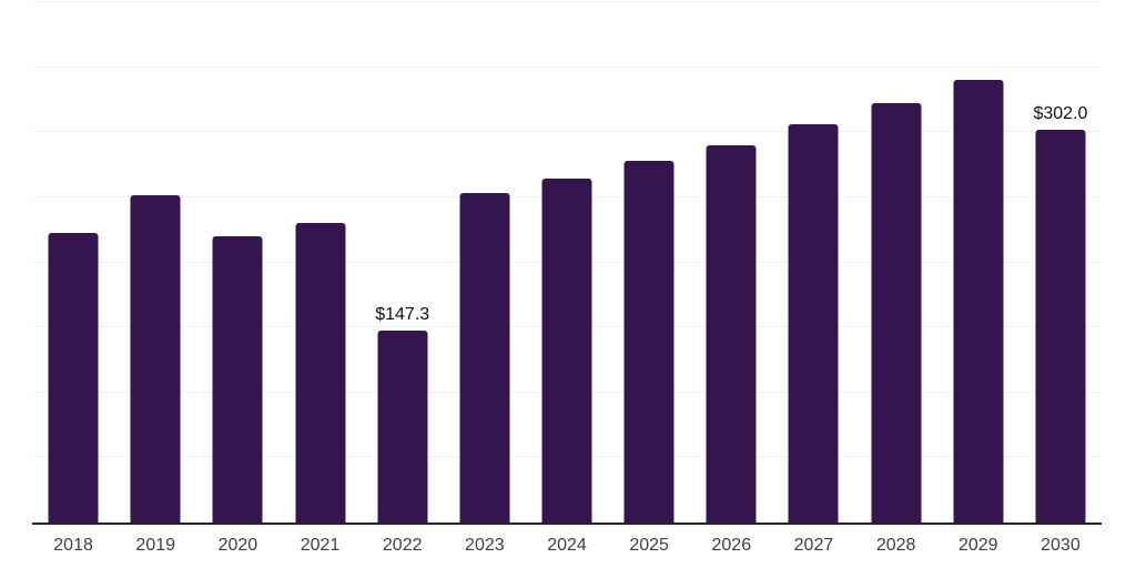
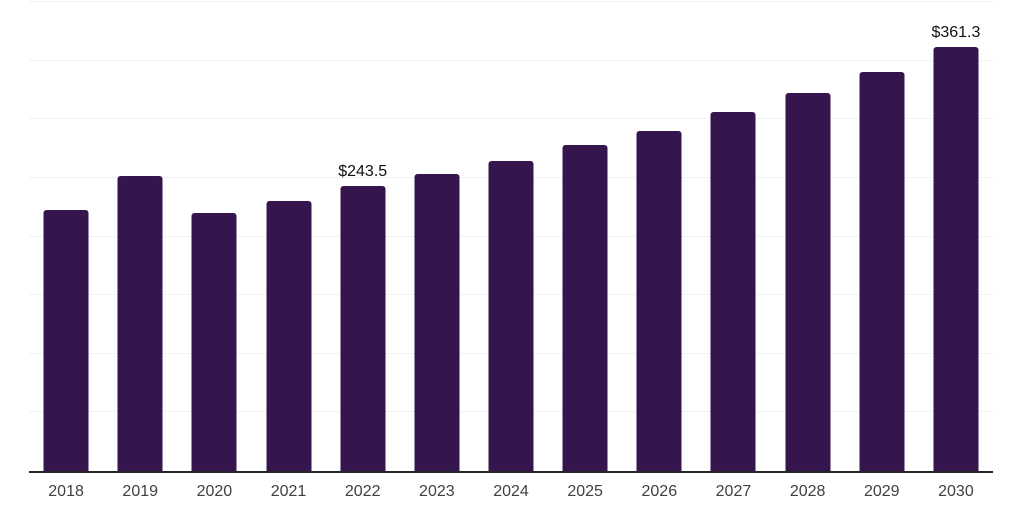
2022: $147.3 -> $243.5
2030: $302.0 -> $361.3
